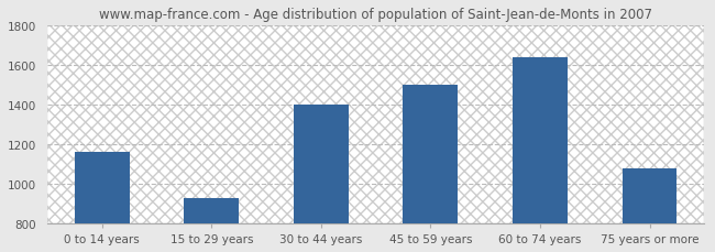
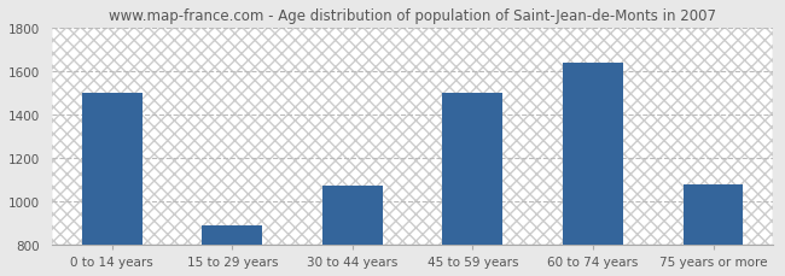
0 to 14 years: 1160 -> 1500
15 to 29 years: 930 -> 890
30 to 44 years: 1400 -> 1070
